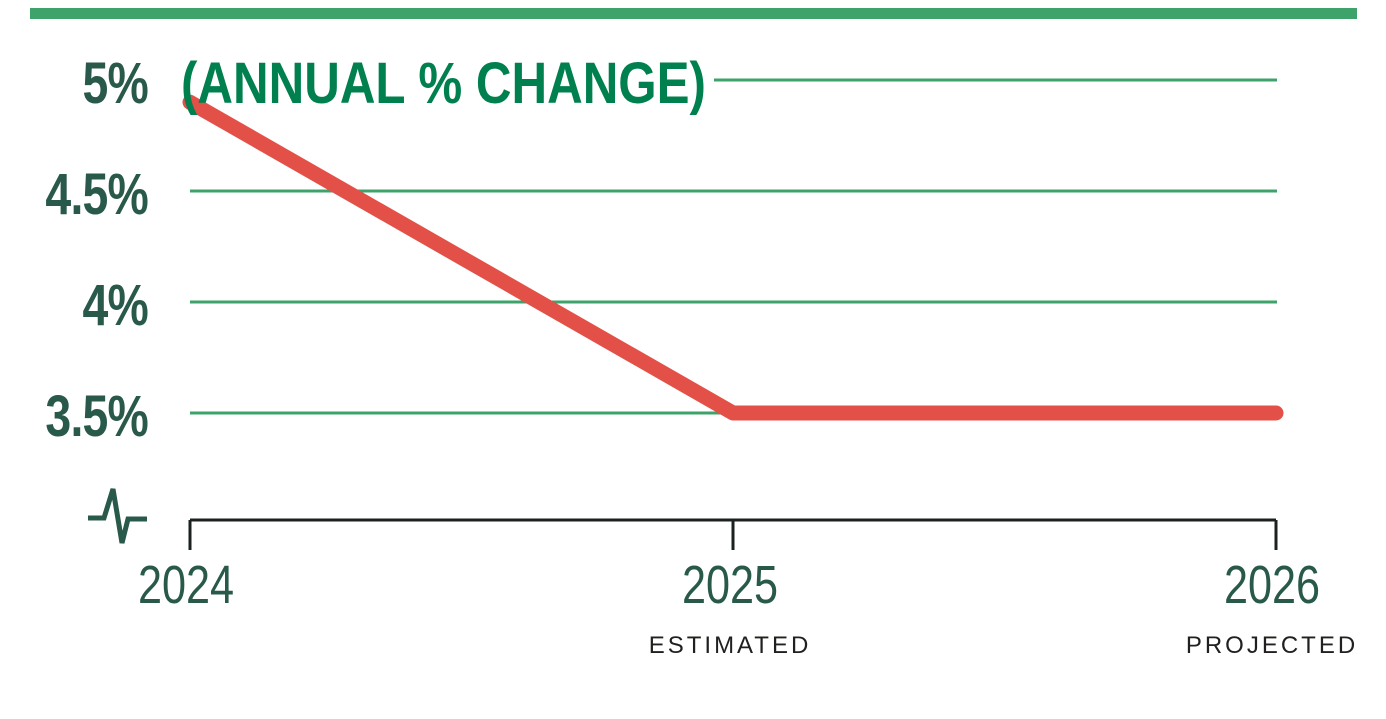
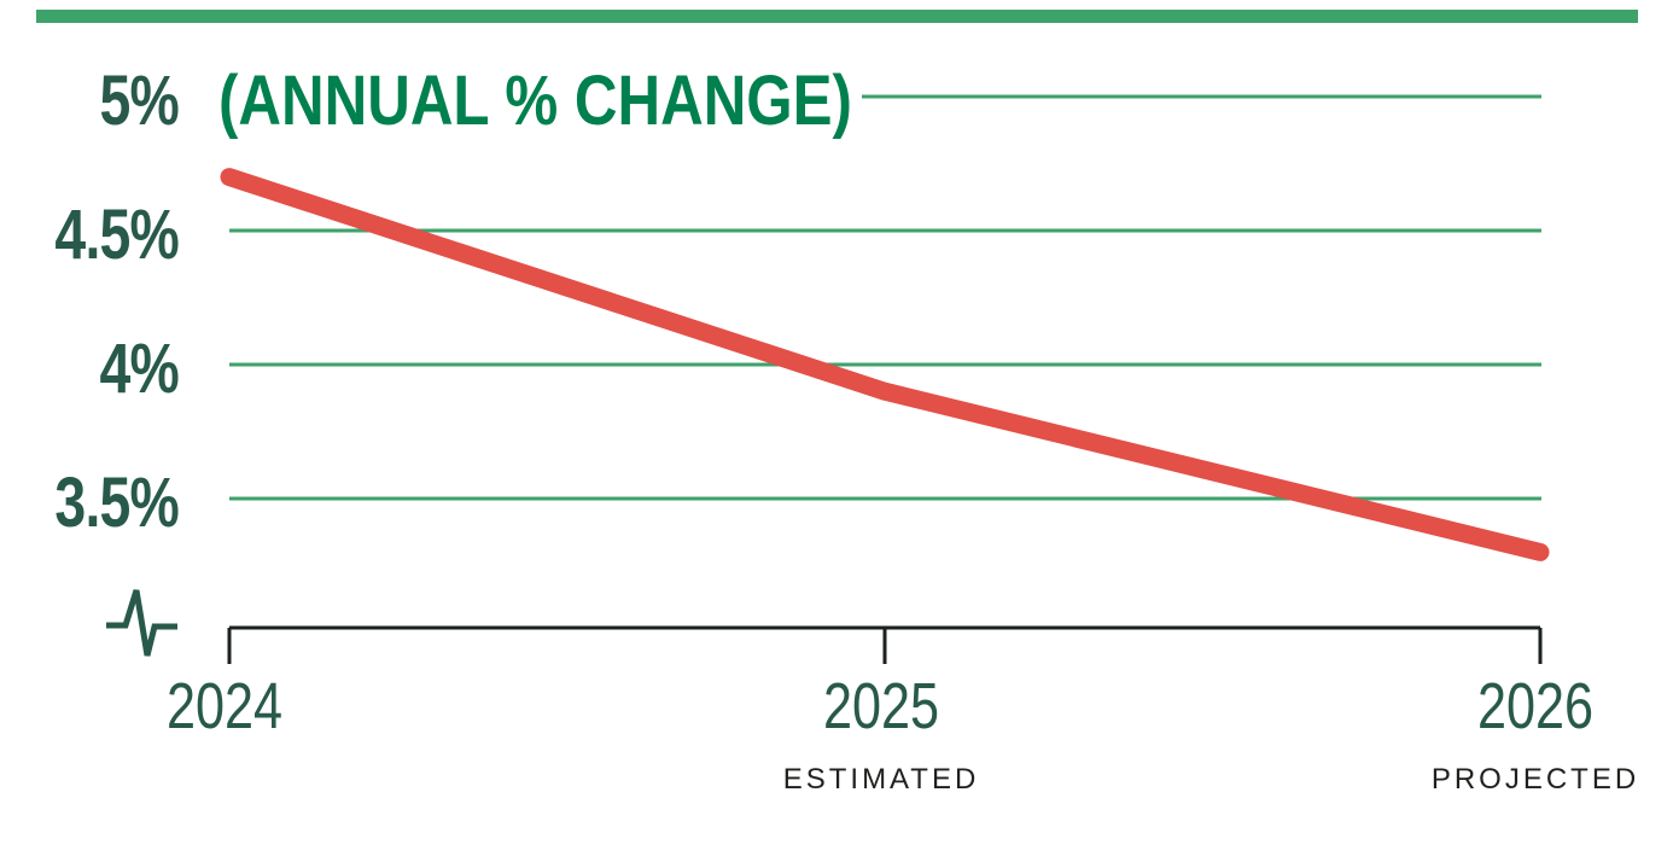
2024: 4.9% -> 4.7%
2025: 3.5% -> 3.9%
2026: 3.5% -> 3.3%
